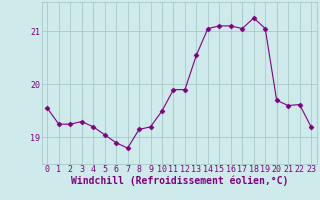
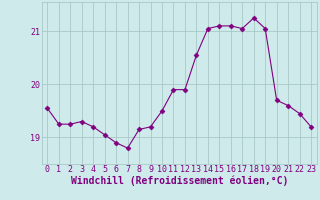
22: 19.62 -> 19.45
